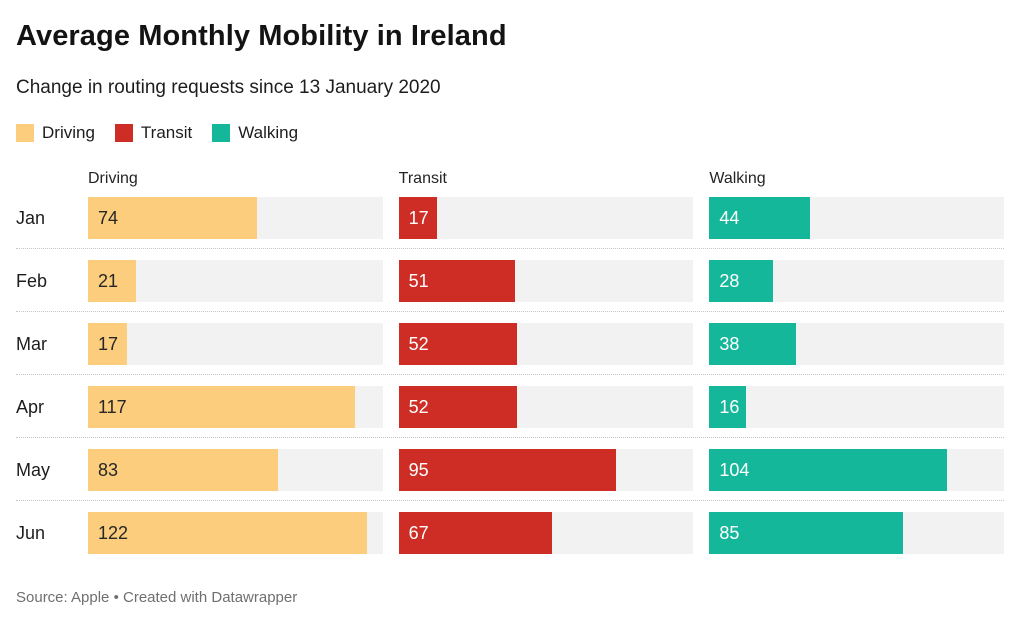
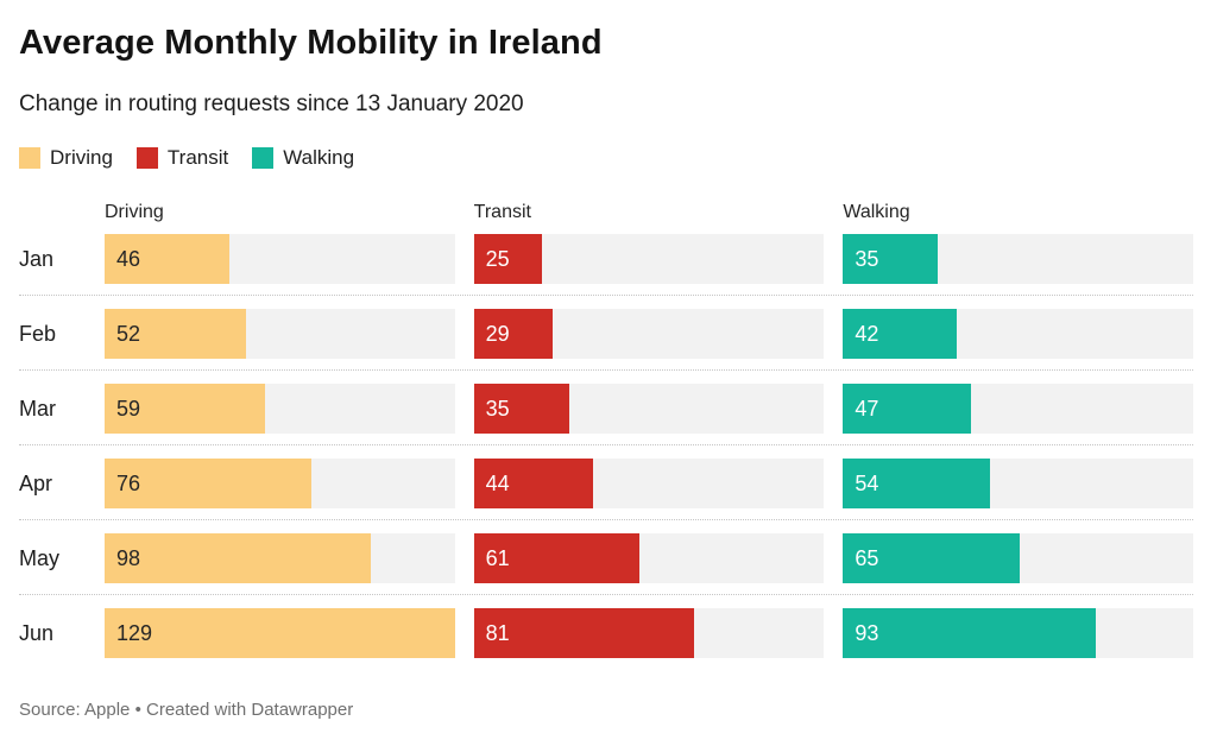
Driving/Jan: 74 -> 46
Transit/Jan: 17 -> 25
Walking/Jan: 44 -> 35
Driving/Feb: 21 -> 52
Transit/Feb: 51 -> 29
Walking/Feb: 28 -> 42
Driving/Mar: 17 -> 59
Transit/Mar: 52 -> 35
Walking/Mar: 38 -> 47
Driving/Apr: 117 -> 76
Transit/Apr: 52 -> 44
Walking/Apr: 16 -> 54
Driving/May: 83 -> 98
Transit/May: 95 -> 61
Walking/May: 104 -> 65
Driving/Jun: 122 -> 129
Transit/Jun: 67 -> 81
Walking/Jun: 85 -> 93
